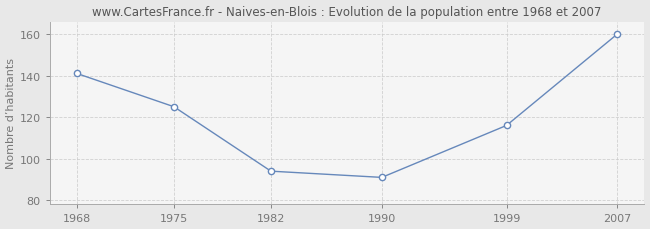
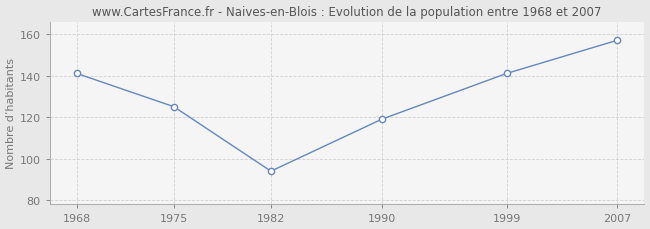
1990: 91 -> 119
1999: 116 -> 141
2007: 160 -> 157
